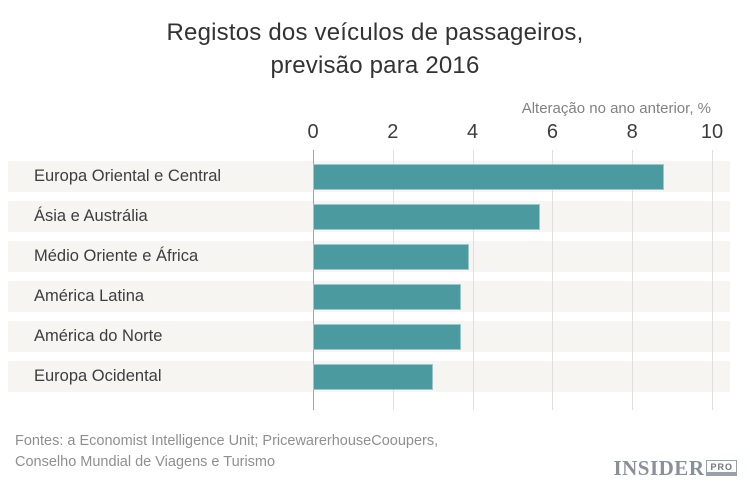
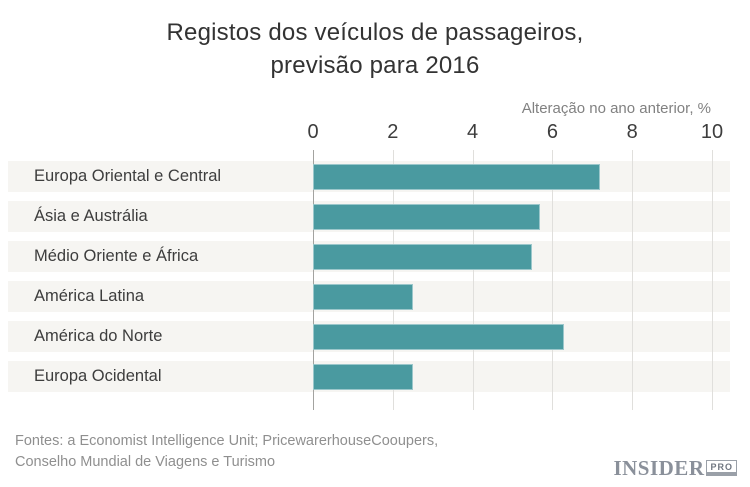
Europa Oriental e Central: 8.8 -> 7.2
Médio Oriente e África: 3.9 -> 5.5
América Latina: 3.7 -> 2.5
América do Norte: 3.7 -> 6.3
Europa Ocidental: 3.0 -> 2.5
